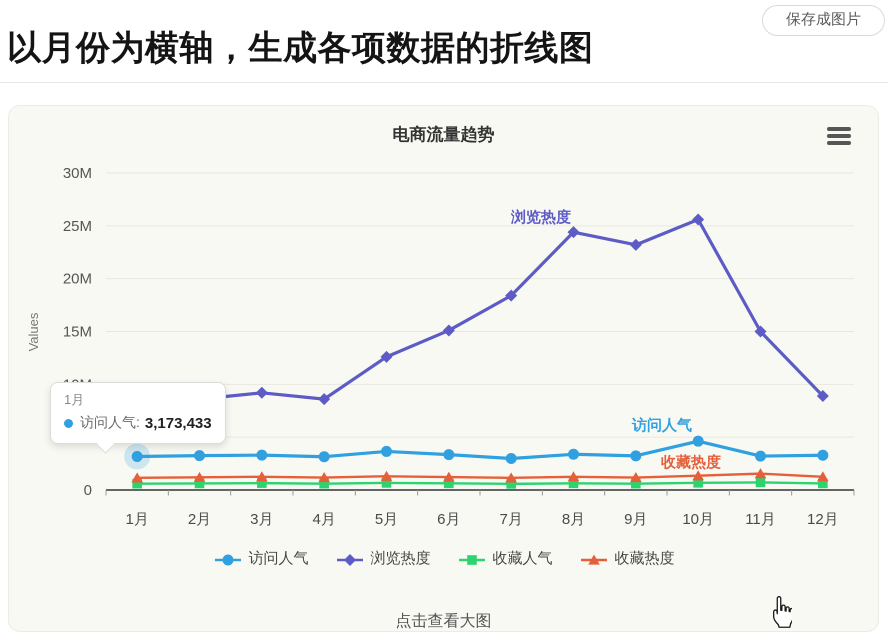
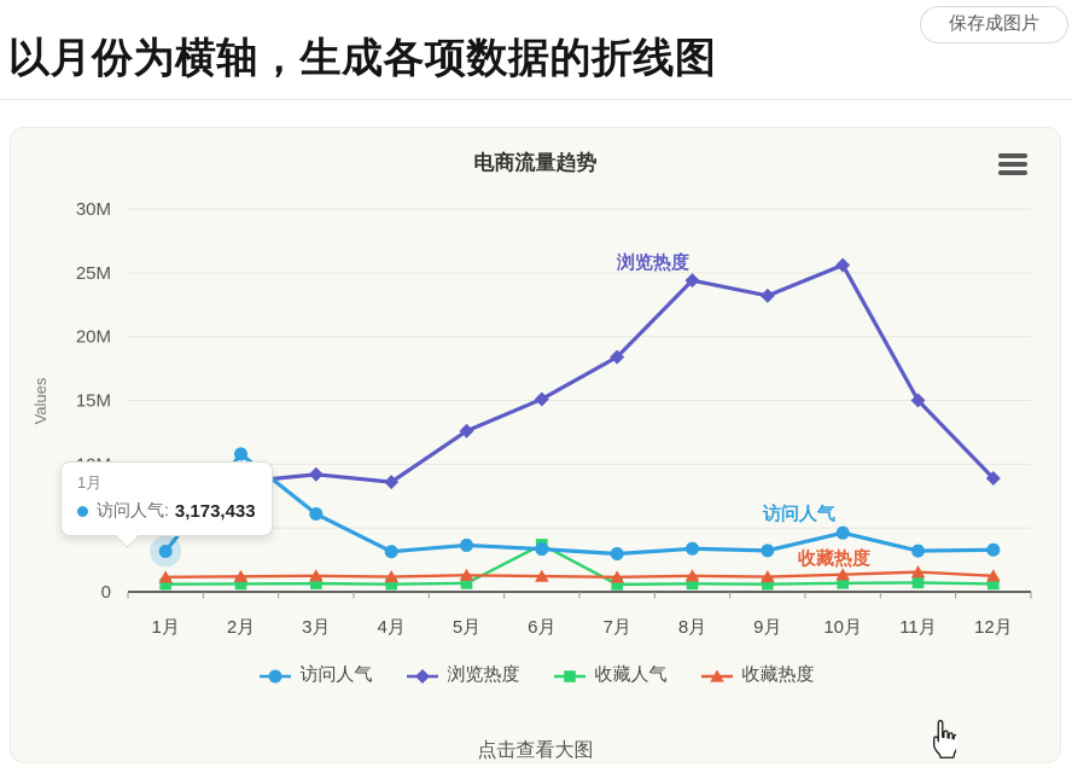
访问人气/2月: 3.2M -> 10.8M
访问人气/3月: 3.3M -> 6.1M
收藏人气/6月: 0.6M -> 3.7M
